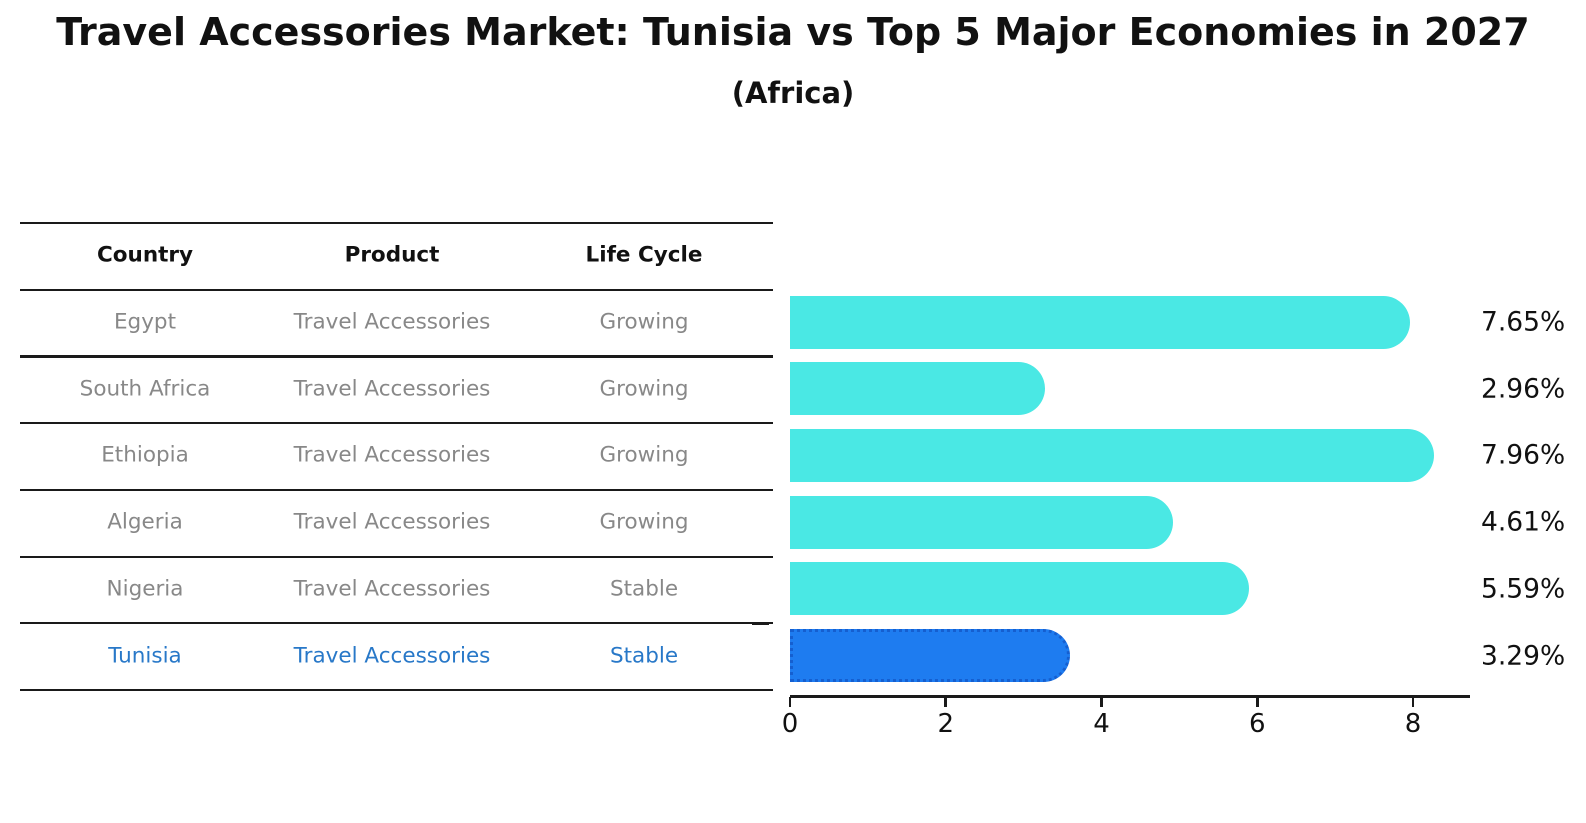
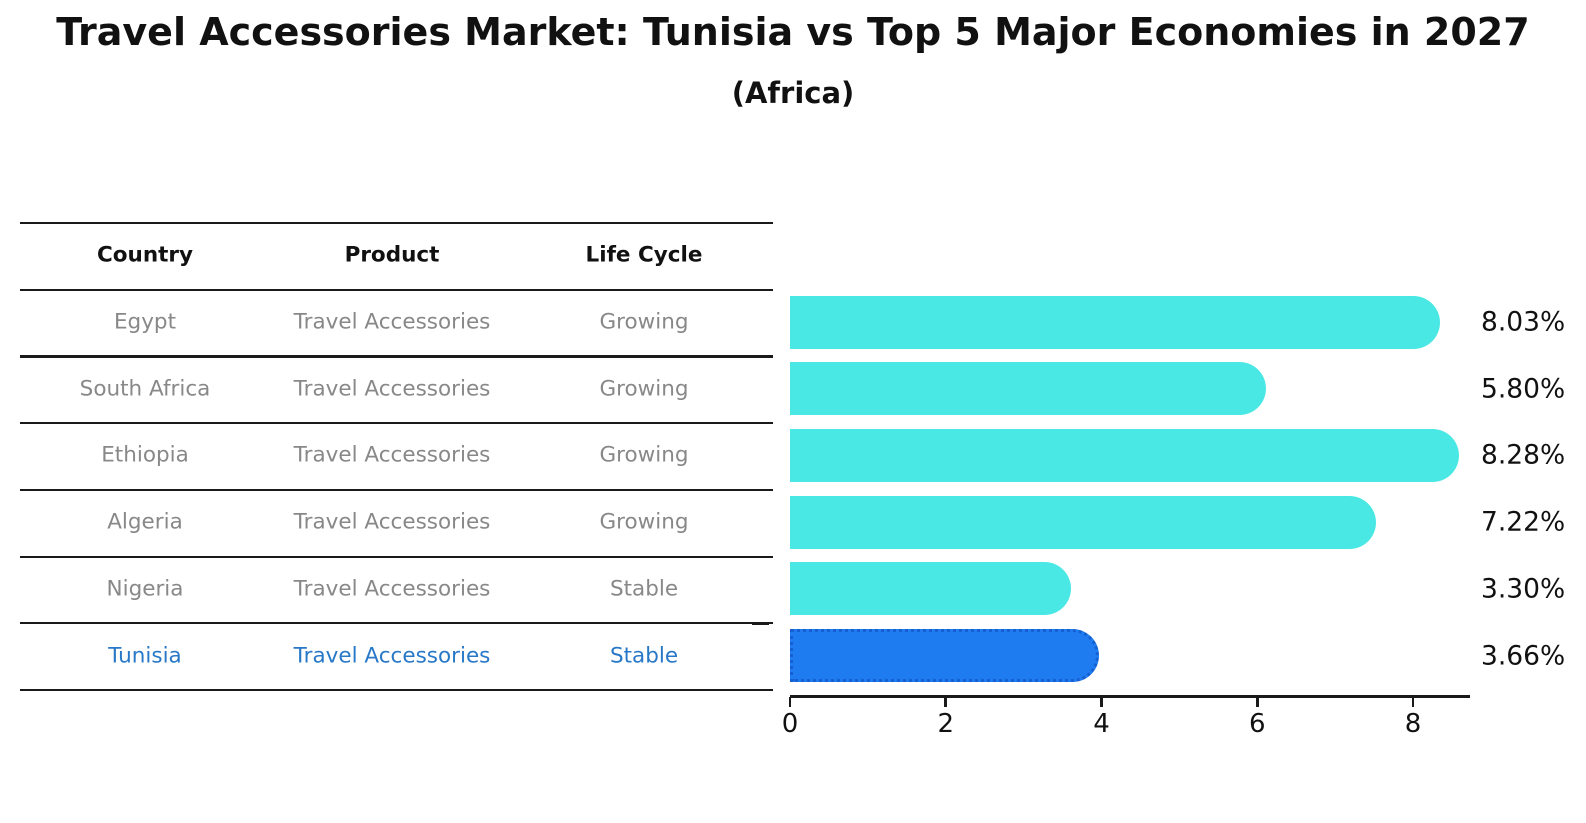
Egypt: 7.65% -> 8.03%
South Africa: 2.96% -> 5.80%
Ethiopia: 7.96% -> 8.28%
Algeria: 4.61% -> 7.22%
Nigeria: 5.59% -> 3.30%
Tunisia: 3.29% -> 3.66%
